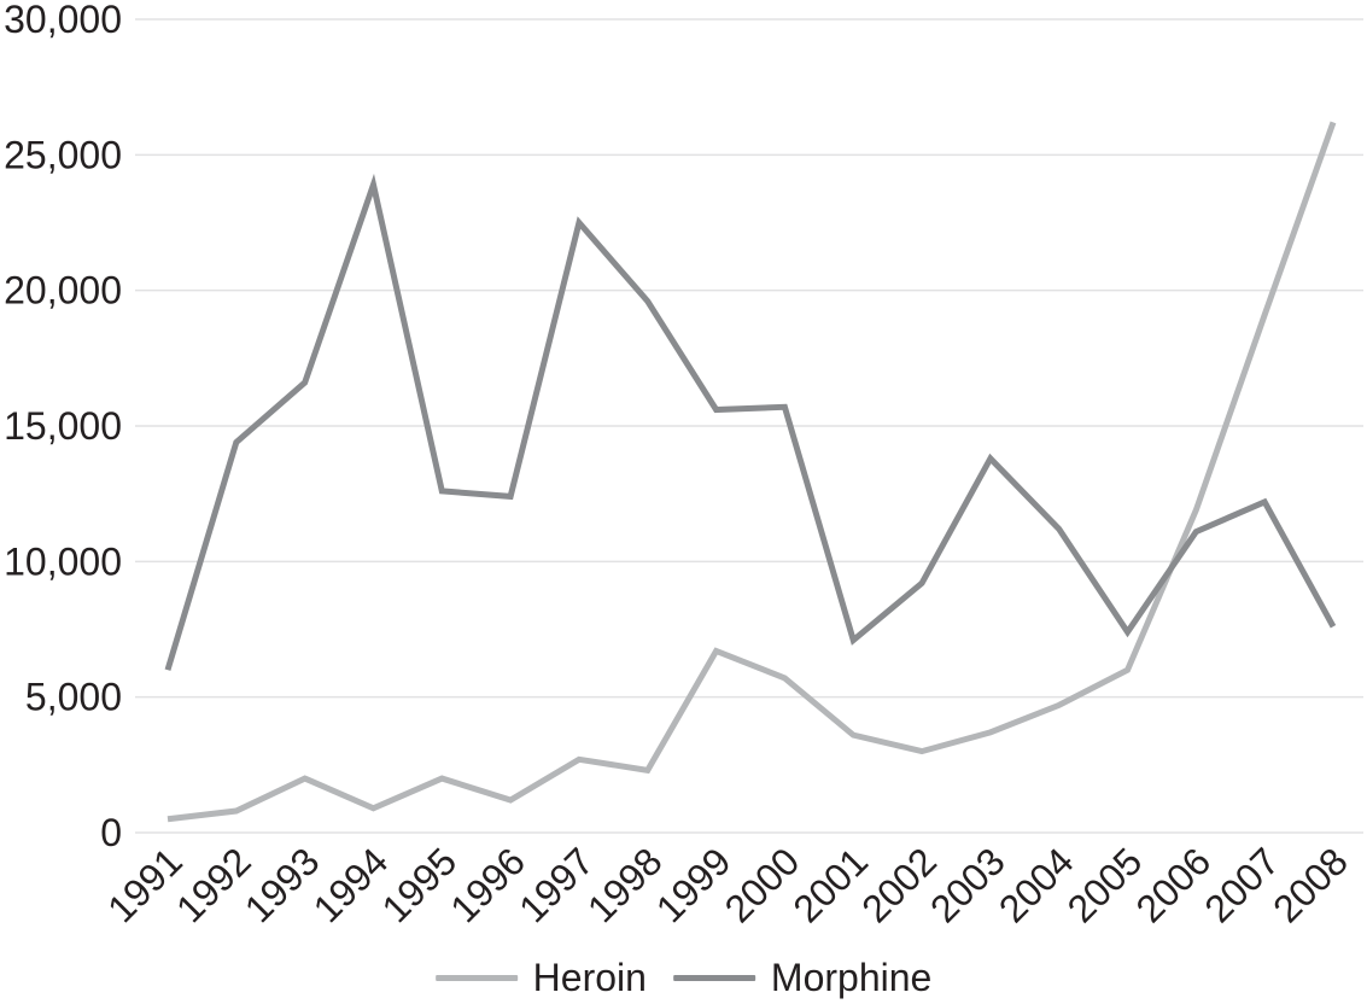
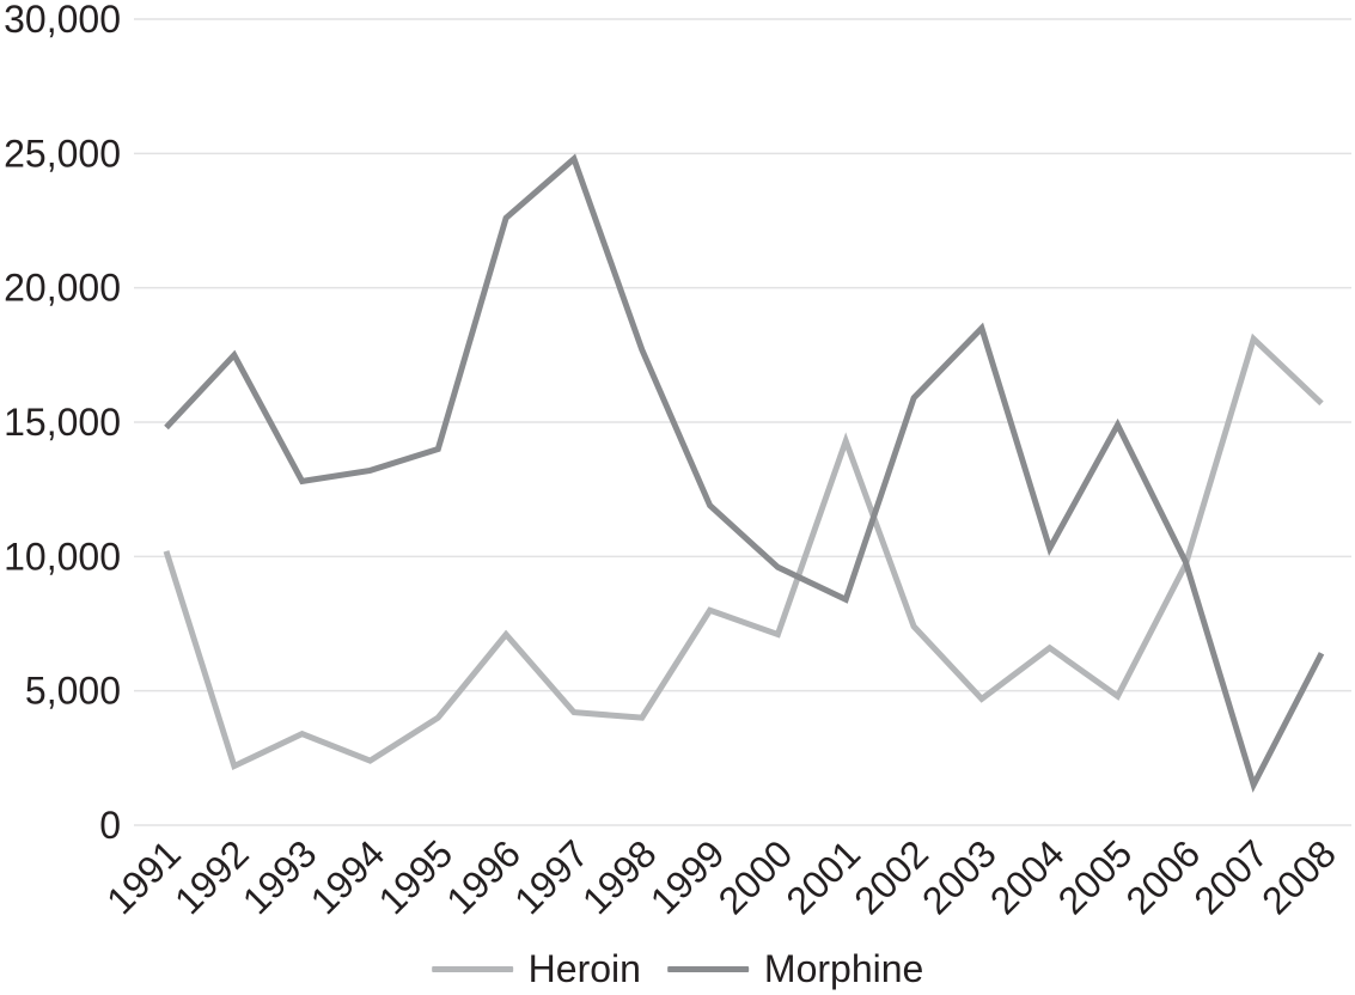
Heroin/1991: 500 -> 10200
Morphine/1991: 6000 -> 14800
Heroin/1992: 800 -> 2200
Morphine/1992: 14400 -> 17500
Heroin/1993: 2000 -> 3400
Morphine/1993: 16600 -> 12800
Heroin/1994: 900 -> 2400
Morphine/1994: 23900 -> 13200
Heroin/1995: 2000 -> 4000
Morphine/1995: 12600 -> 14000
Heroin/1996: 1200 -> 7100
Morphine/1996: 12400 -> 22600
Heroin/1997: 2700 -> 4200
Morphine/1997: 22500 -> 24800
Heroin/1998: 2300 -> 4000
Morphine/1998: 19600 -> 17700
Heroin/1999: 6700 -> 8000
Morphine/1999: 15600 -> 11900
Heroin/2000: 5700 -> 7100
Morphine/2000: 15700 -> 9600
Heroin/2001: 3600 -> 14300
Morphine/2001: 7100 -> 8400
Heroin/2002: 3000 -> 7400
Morphine/2002: 9200 -> 15900
Heroin/2003: 3700 -> 4700
Morphine/2003: 13800 -> 18500
Heroin/2004: 4700 -> 6600
Morphine/2004: 11200 -> 10300
Heroin/2005: 6000 -> 4800
Morphine/2005: 7400 -> 14900
Heroin/2006: 11900 -> 9700
Morphine/2006: 11100 -> 9800
Heroin/2007: 19100 -> 18100
Morphine/2007: 12200 -> 1500
Heroin/2008: 26200 -> 15700
Morphine/2008: 7600 -> 6400
